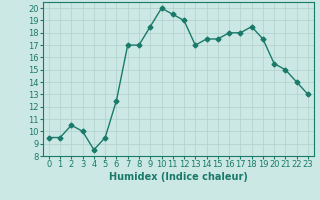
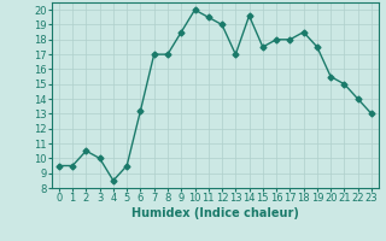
6: 12.5 -> 13.2
14: 17.5 -> 19.6
